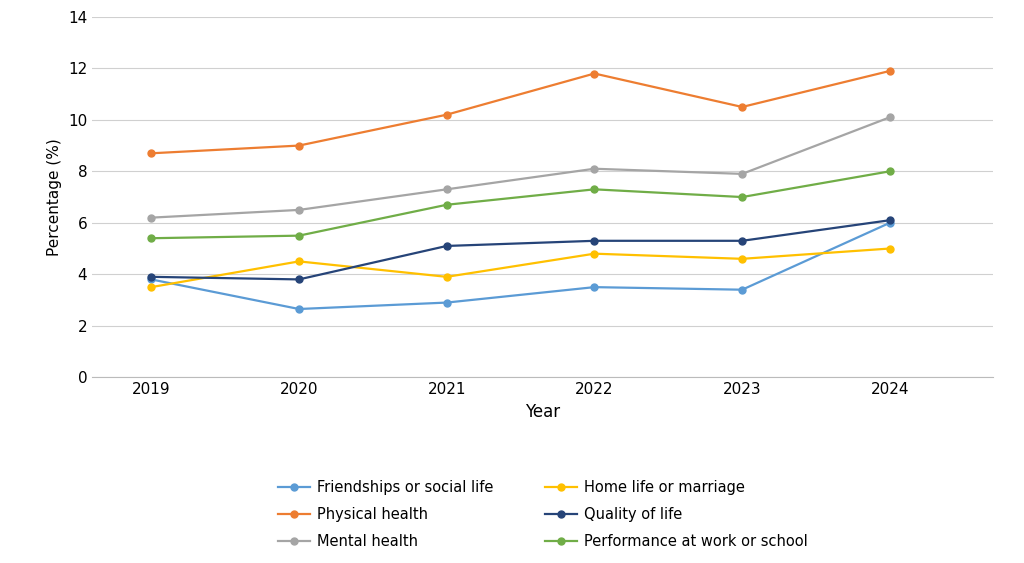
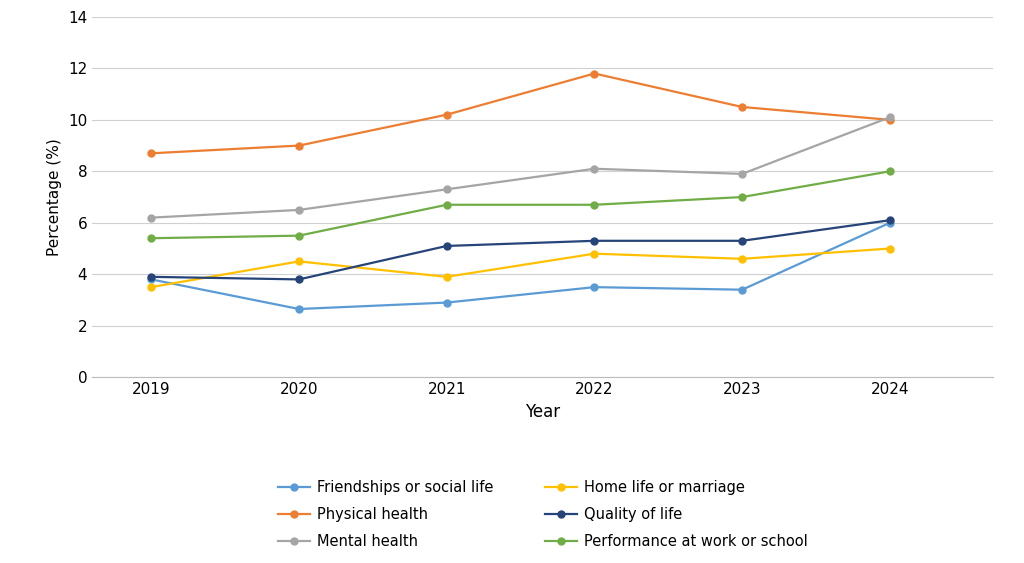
Performance at work or school/2022: 7.3 -> 6.7
Physical health/2024: 11.9 -> 10.0
